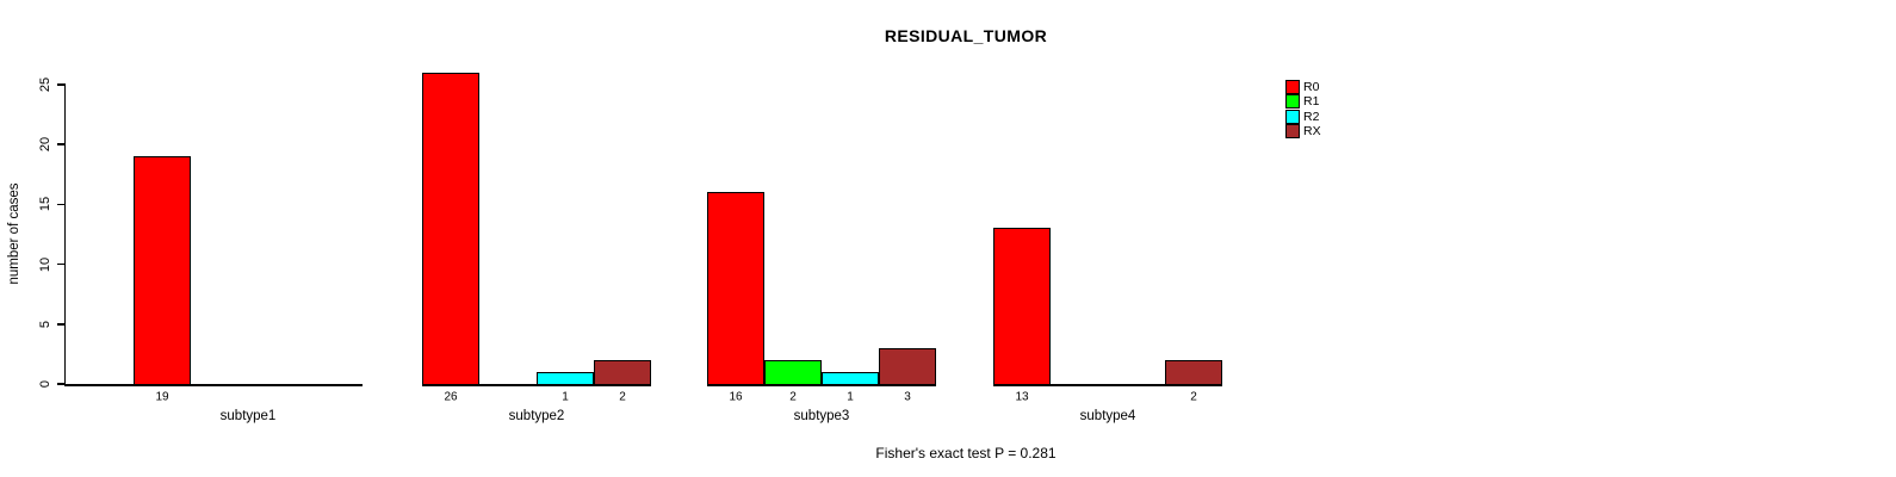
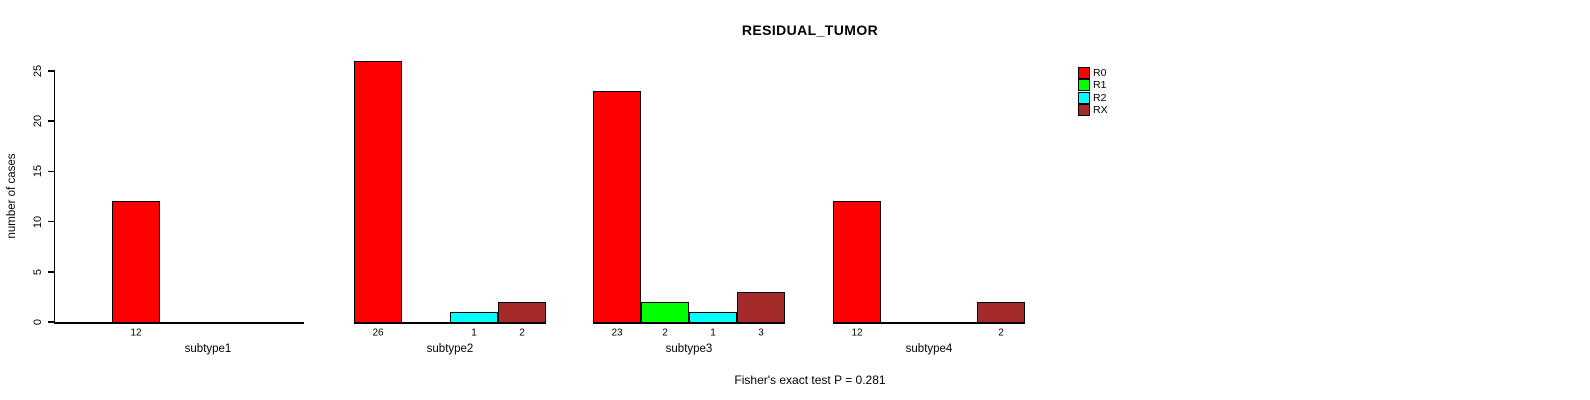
R0/subtype1: 19 -> 12
R0/subtype3: 16 -> 23
R0/subtype4: 13 -> 12
